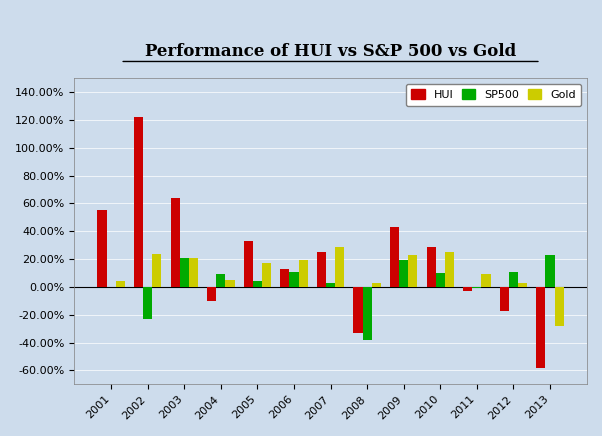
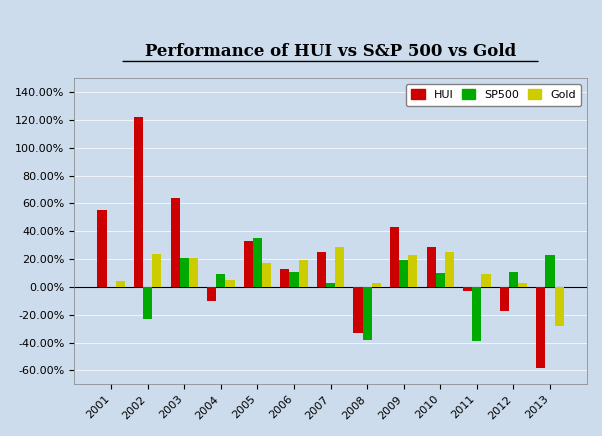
SP500/2005: 4% -> 35%
SP500/2011: -1% -> -39%
